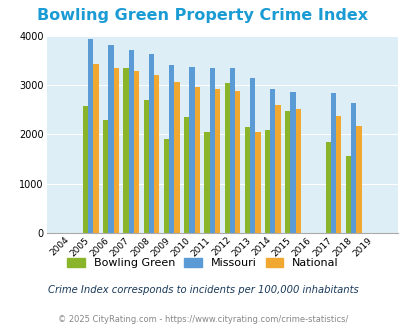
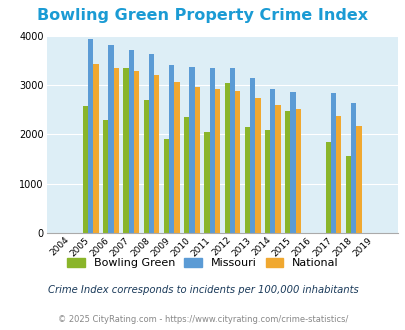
National/2013: 2050 -> 2740
